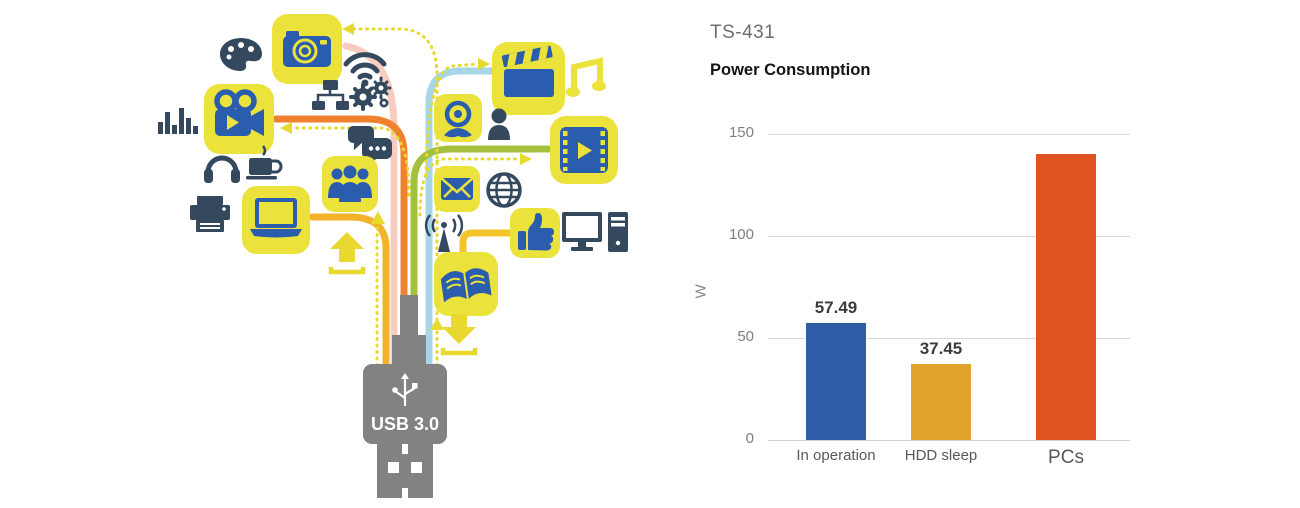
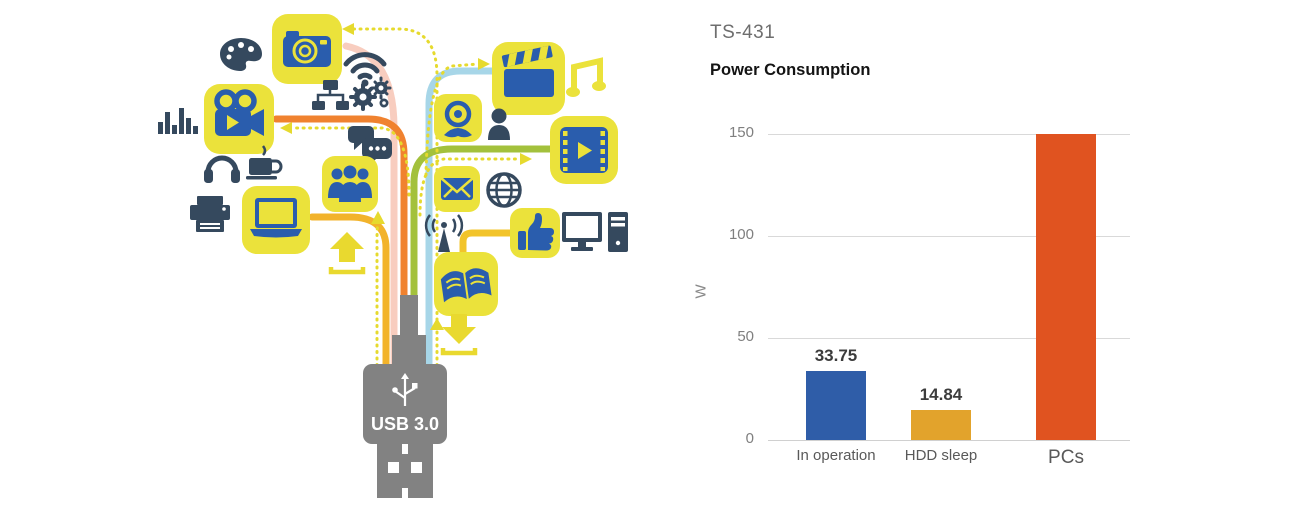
In operation: 57.49 -> 33.75
HDD sleep: 37.45 -> 14.84
PCs: 140 -> 150
